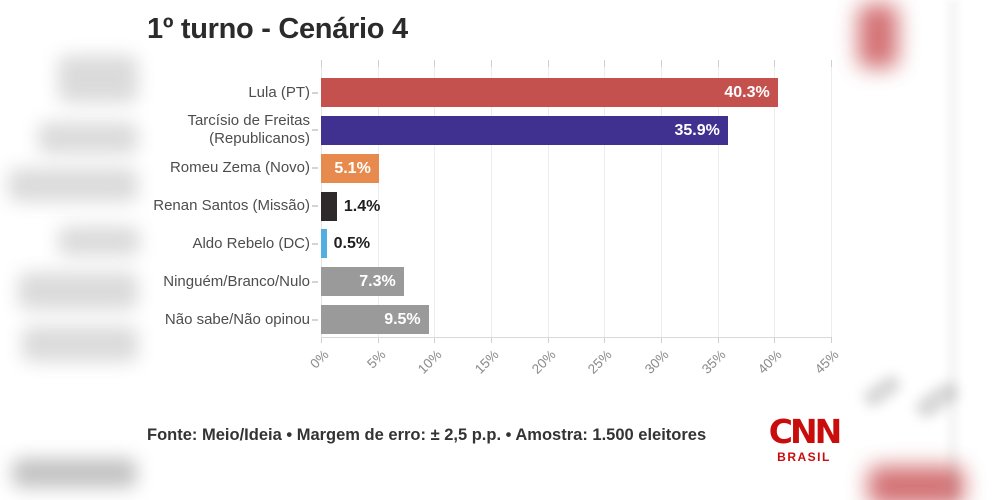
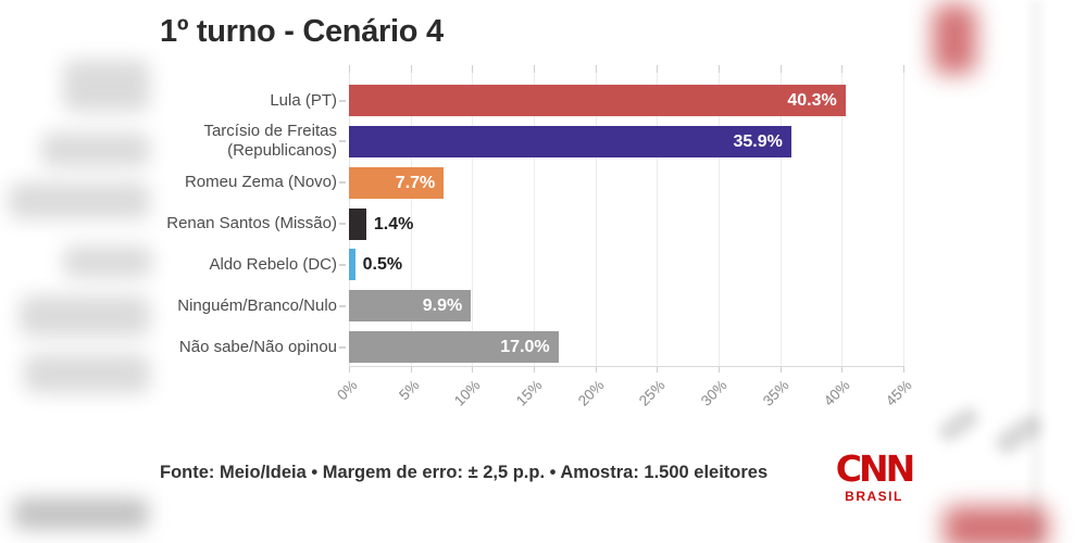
Romeu Zema (Novo): 5.1% -> 7.7%
Ninguém/Branco/Nulo: 7.3% -> 9.9%
Não sabe/Não opinou: 9.5% -> 17.0%
